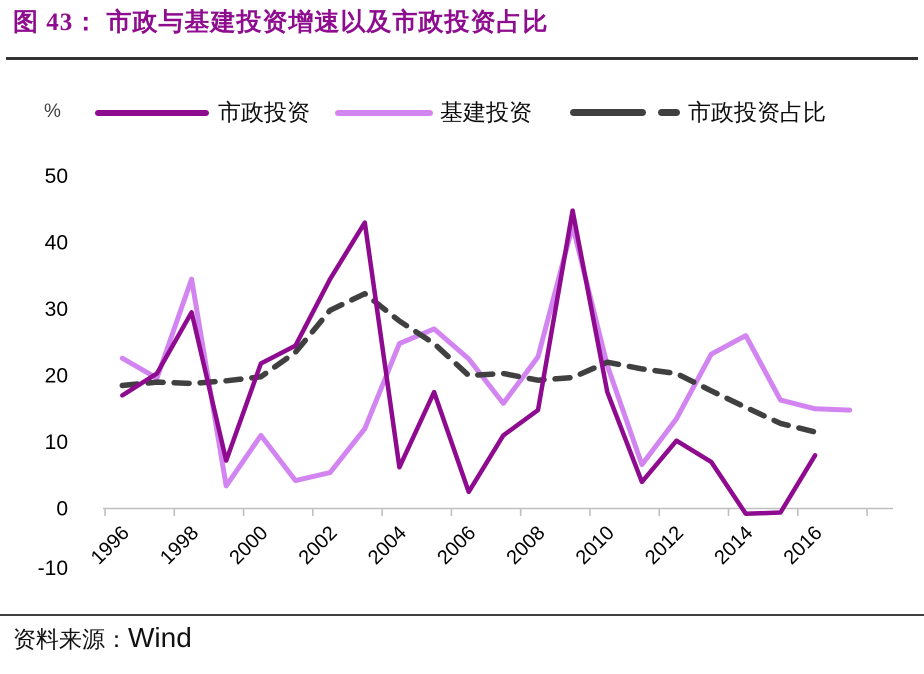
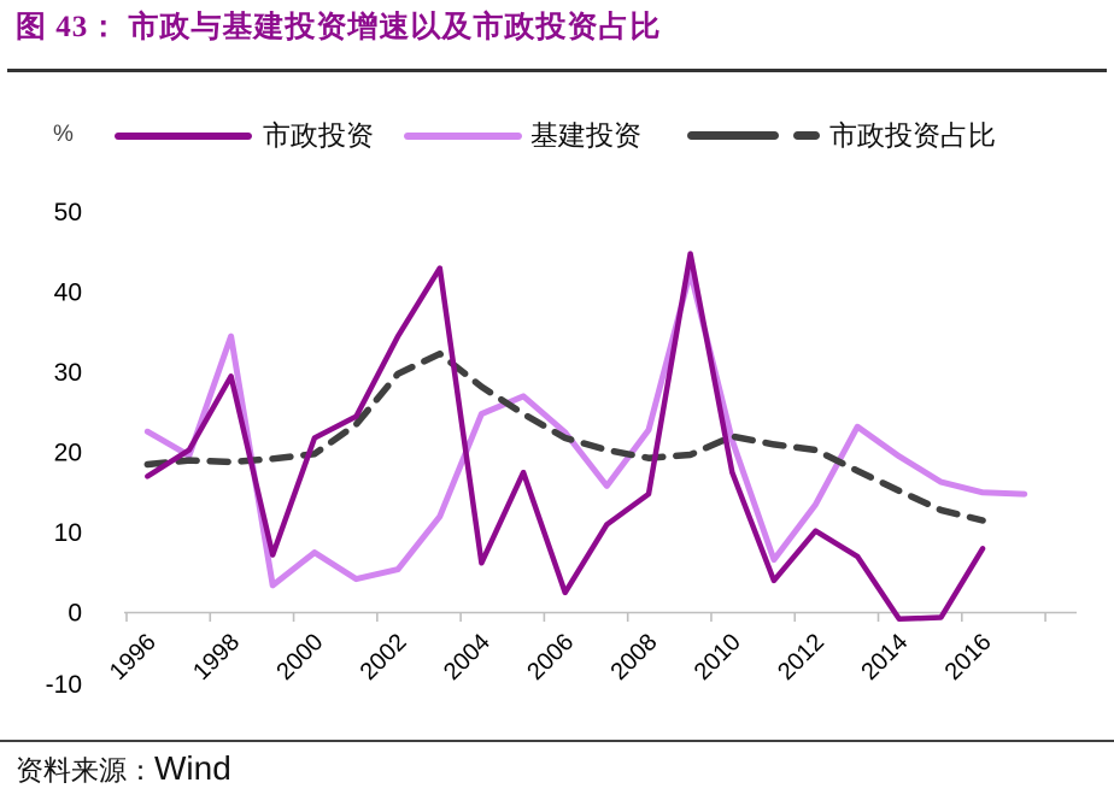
基建投资/2000: 11 -> 8
市政投资占比/2006: 20 -> 22
基建投资/2014: 26 -> 20
